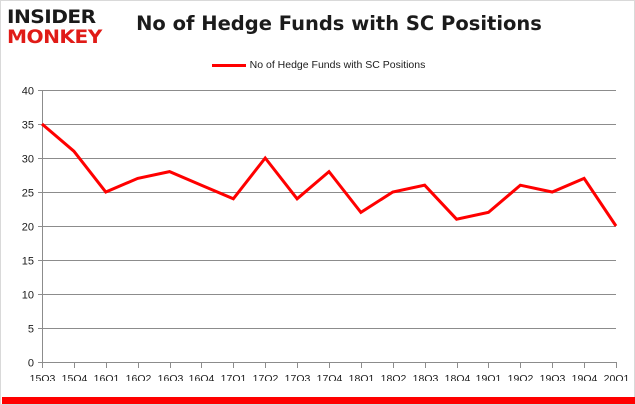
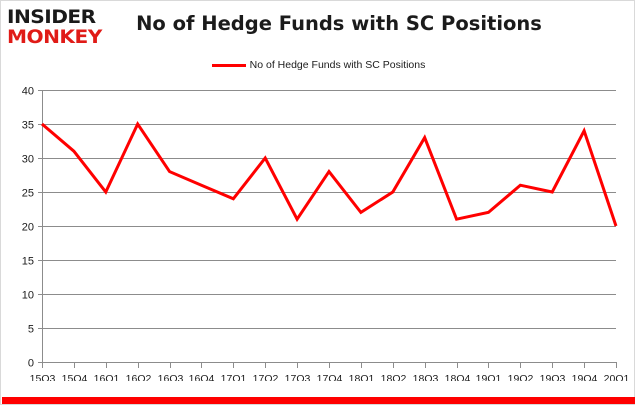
16Q2: 27 -> 35
17Q3: 24 -> 21
18Q3: 26 -> 33
19Q4: 27 -> 34
